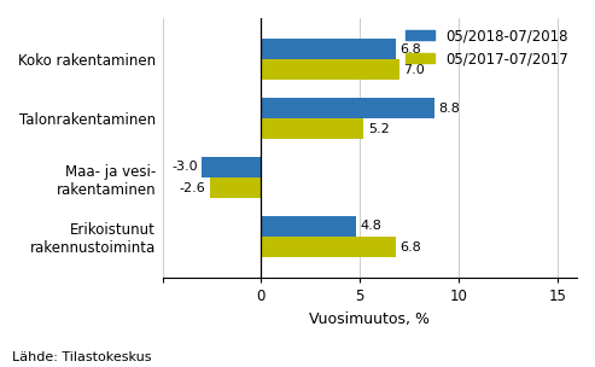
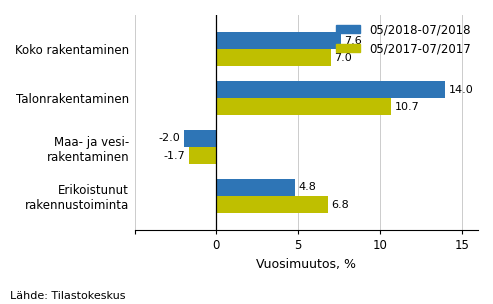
05/2018-07/2018/Koko rakentaminen: 6.8 -> 7.6
05/2018-07/2018/Talonrakentaminen: 8.8 -> 14.0
05/2017-07/2017/Talonrakentaminen: 5.2 -> 10.7
05/2018-07/2018/Maa- ja vesi- rakentaminen: -3.0 -> -2.0
05/2017-07/2017/Maa- ja vesi- rakentaminen: -2.6 -> -1.7
